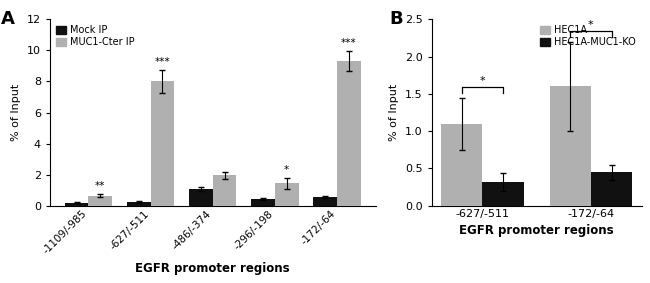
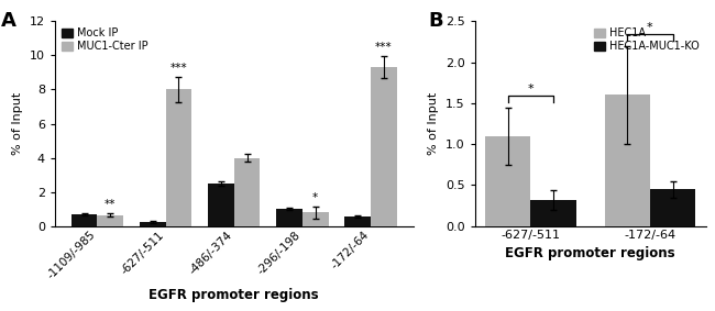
Mock IP/-1109/-985: 0.2 -> 0.7
Mock IP/-486/-374: 1.1 -> 2.5
MUC1-Cter IP/-486/-374: 1.9 -> 4.0
Mock IP/-296/-198: 0.5 -> 1.0
MUC1-Cter IP/-296/-198: 1.4 -> 0.8
